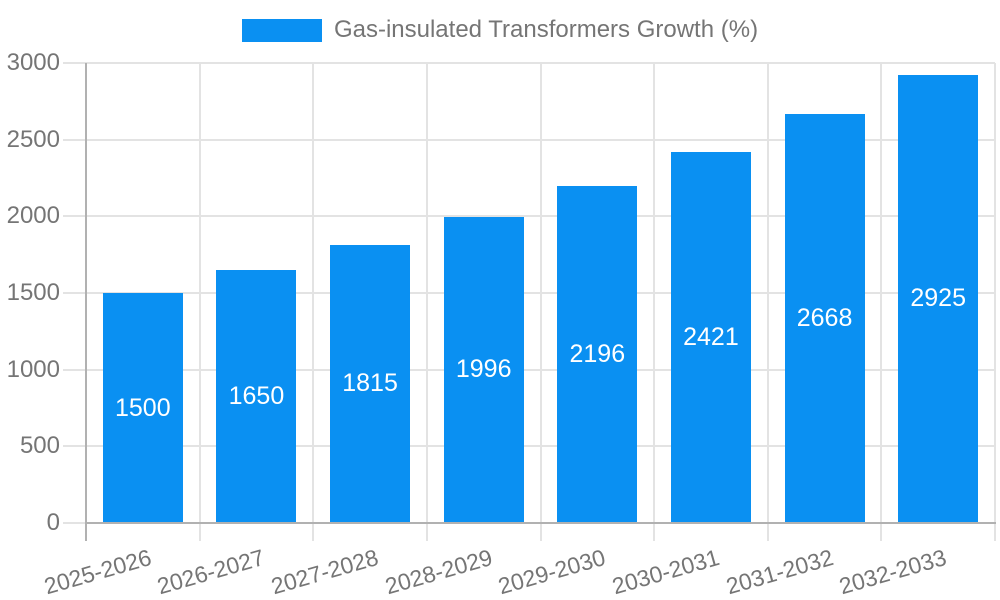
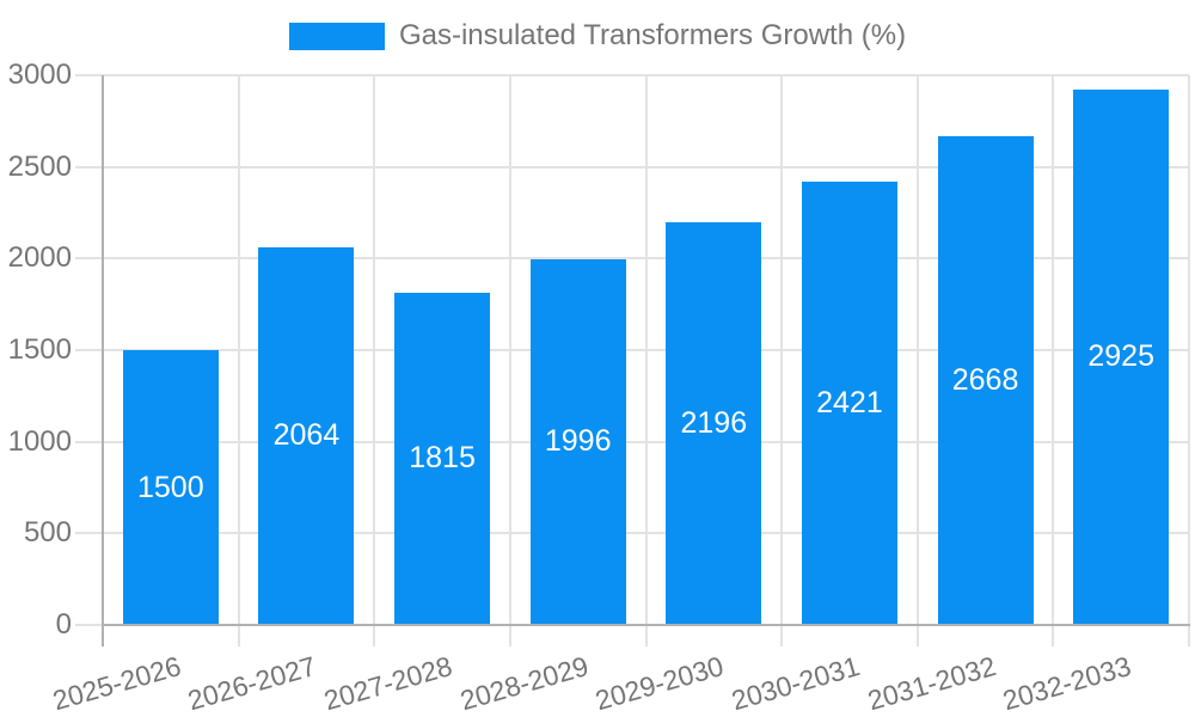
2026-2027: 1650 -> 2064
